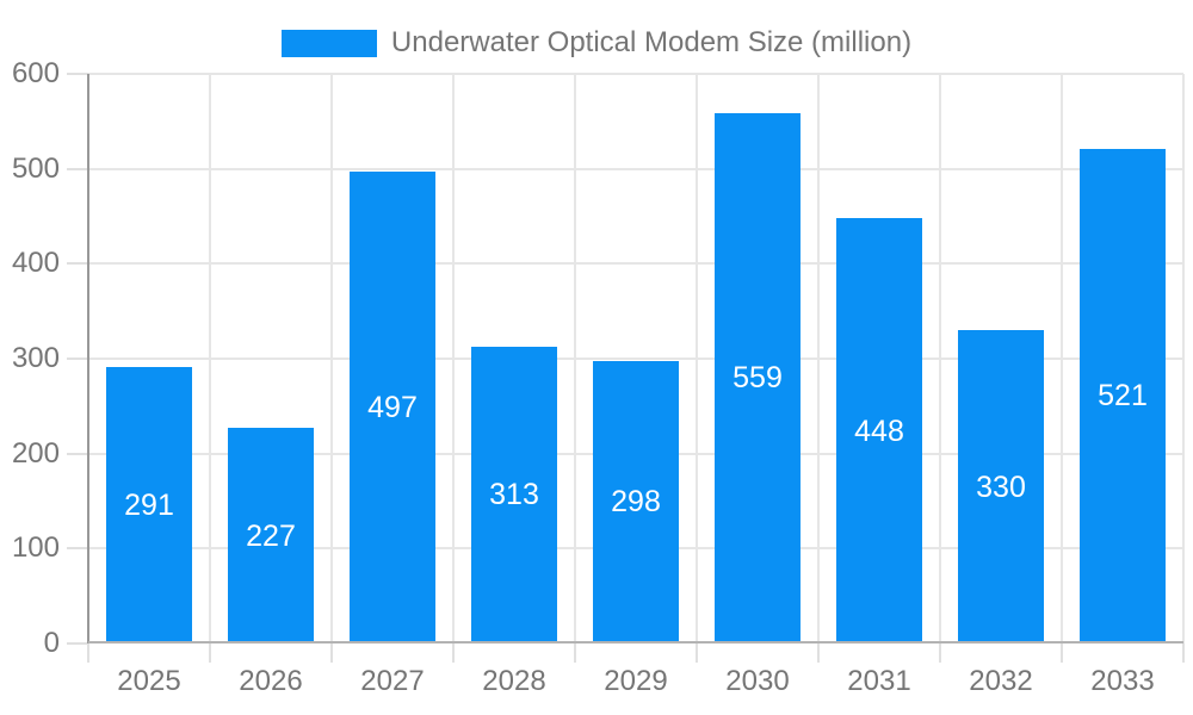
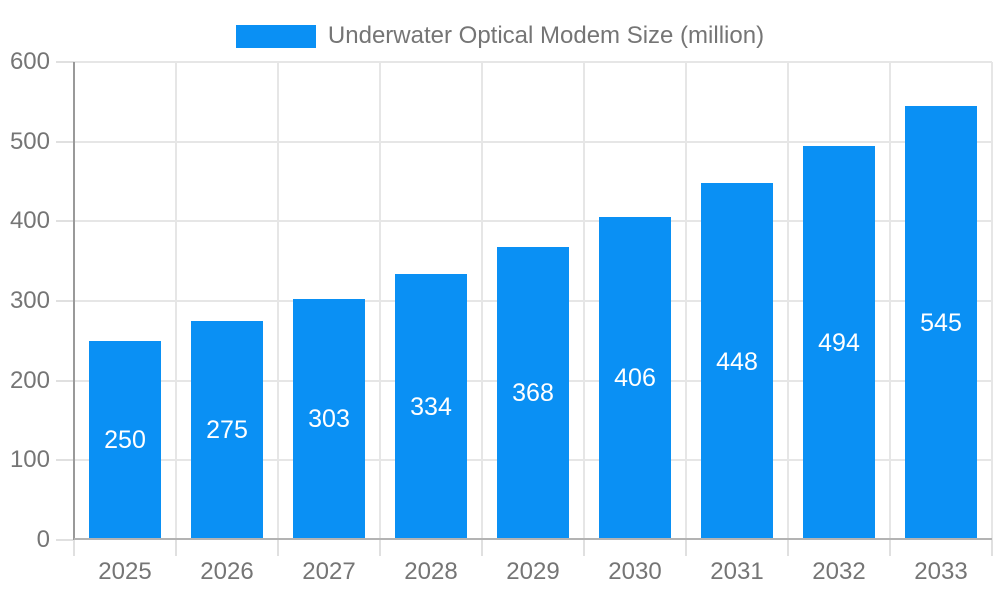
2025: 291 -> 250
2026: 227 -> 275
2027: 497 -> 303
2028: 313 -> 334
2029: 298 -> 368
2030: 559 -> 406
2032: 330 -> 494
2033: 521 -> 545
